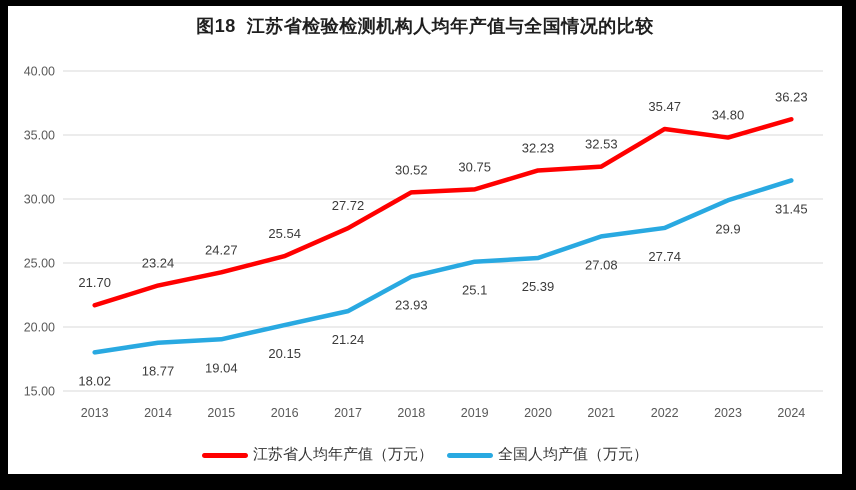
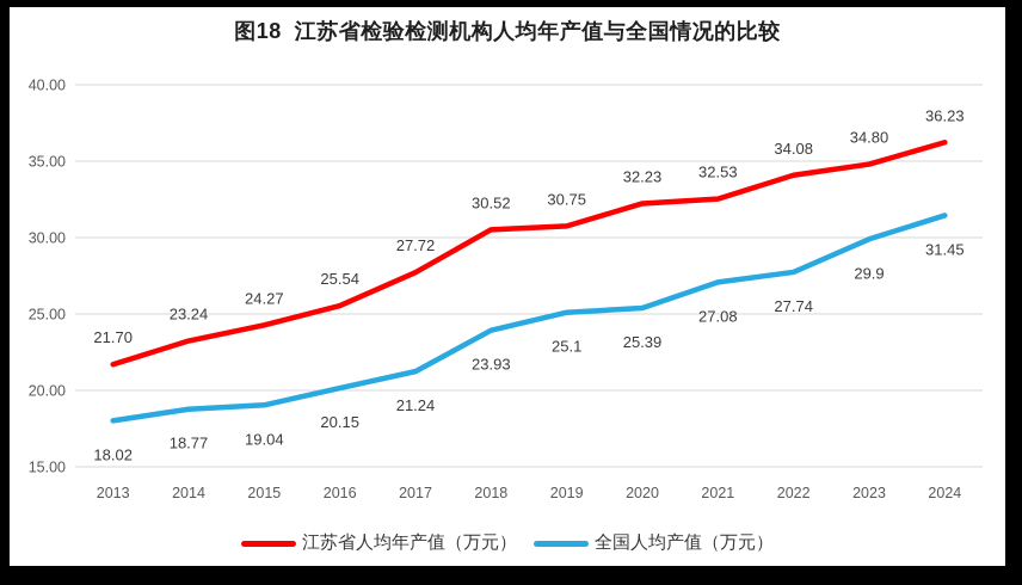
江苏省人均年产值（万元）/2022: 35.47 -> 34.08
